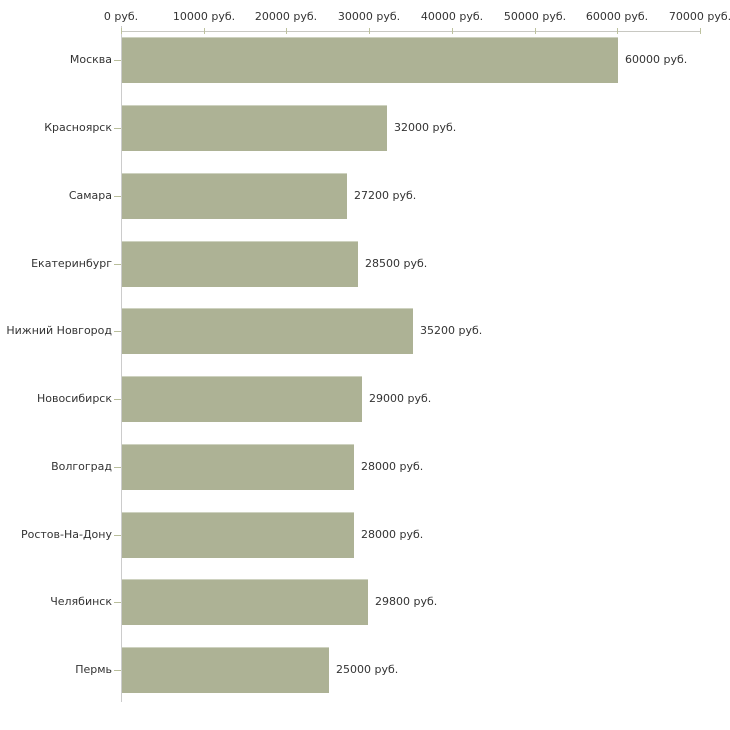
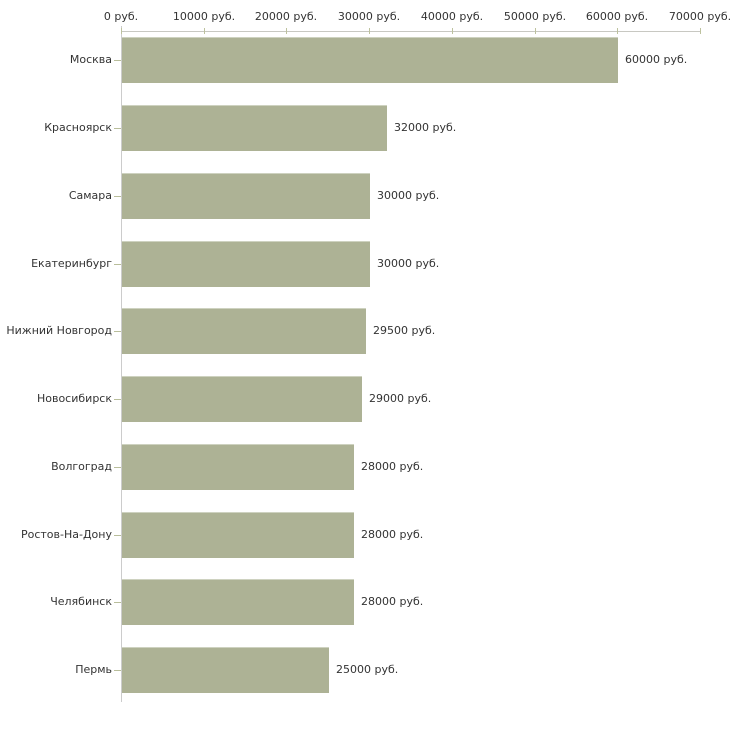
Самара: 27200 -> 30000
Екатеринбург: 28500 -> 30000
Нижний Новгород: 35200 -> 29500
Челябинск: 29800 -> 28000
